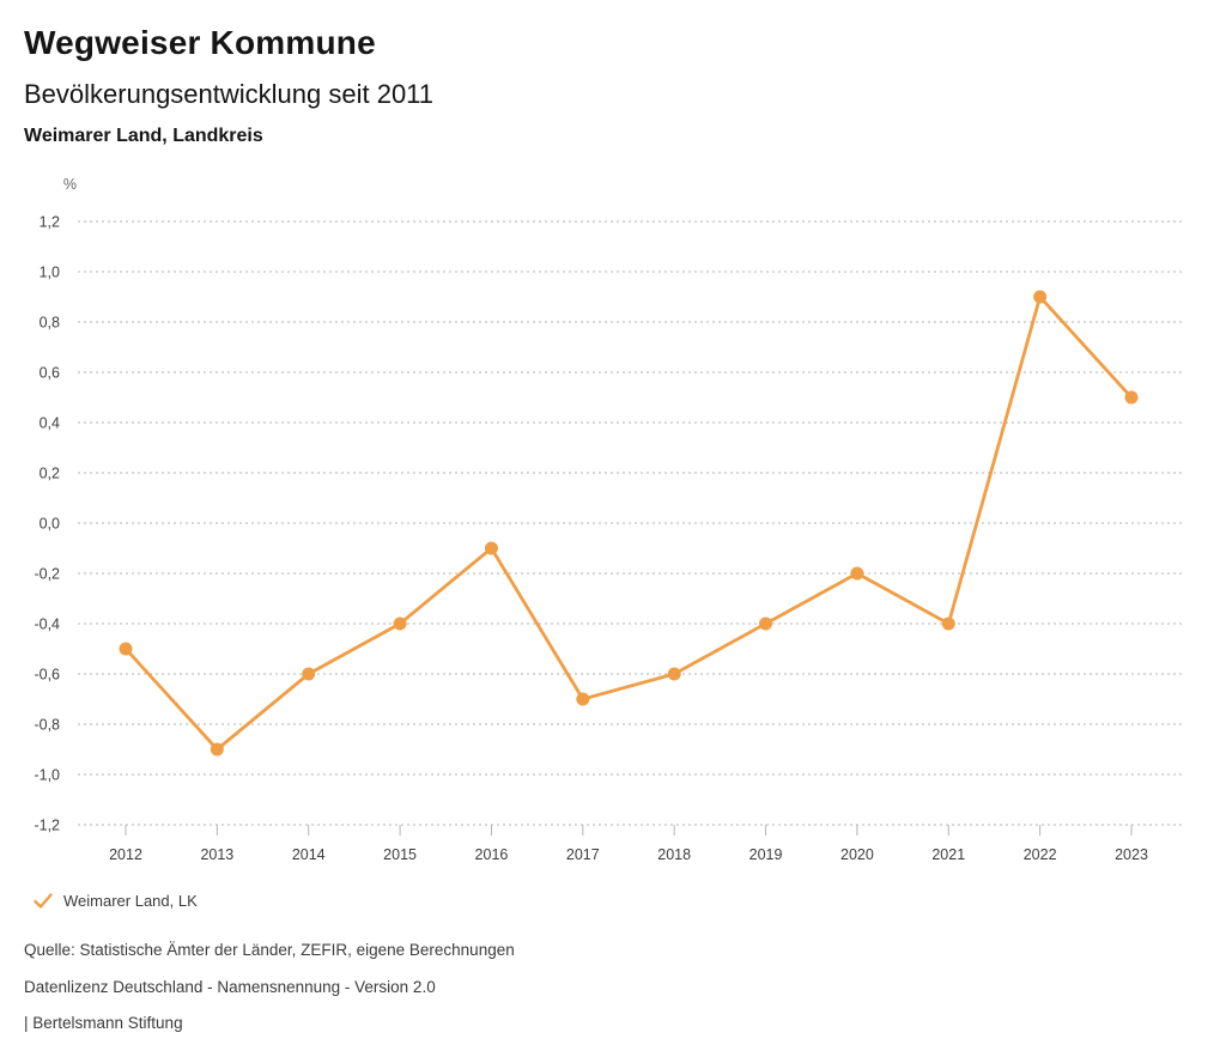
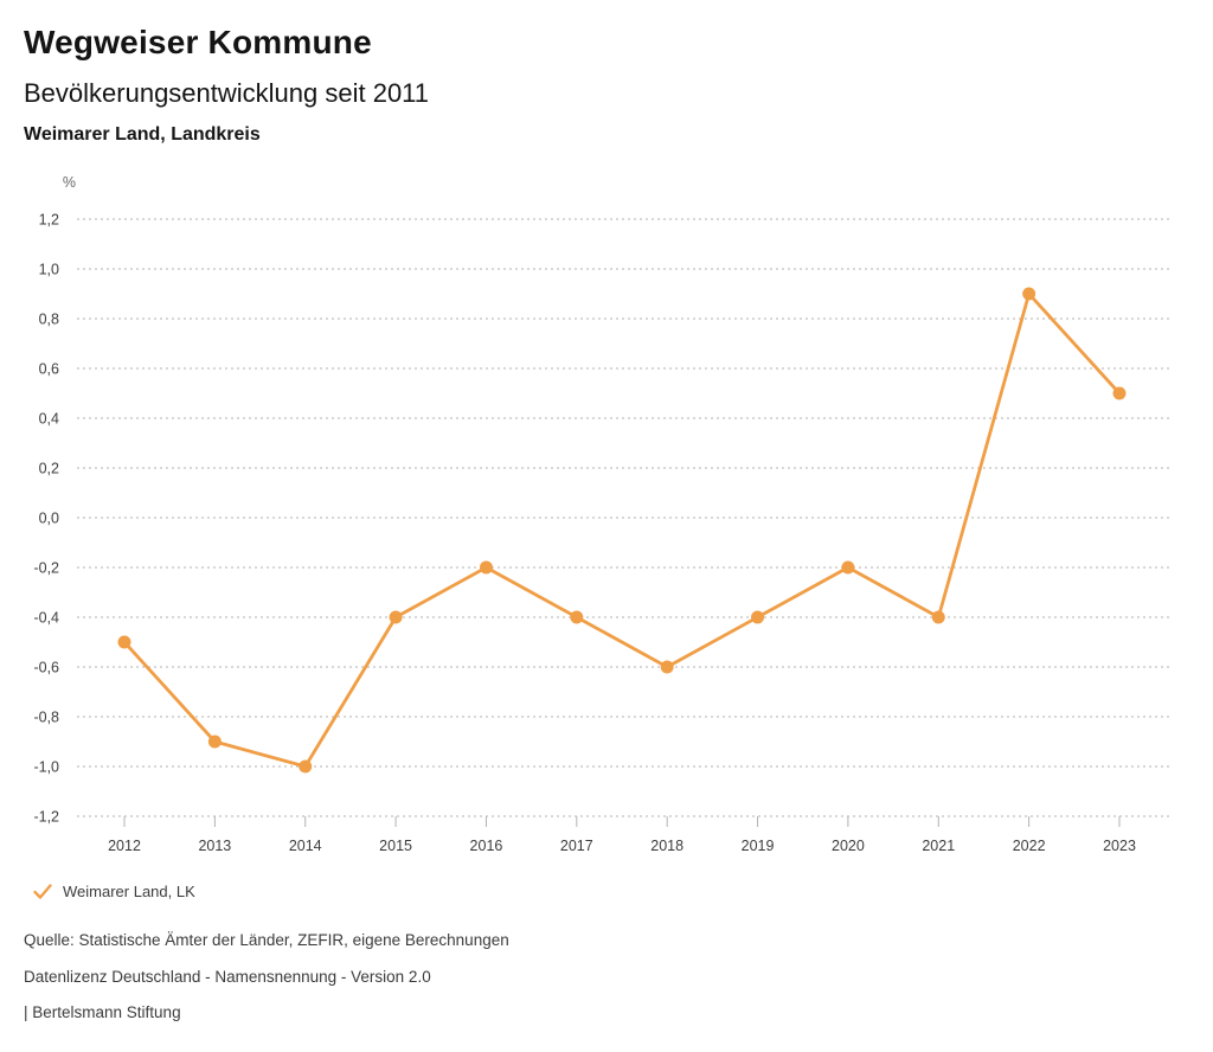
2014: -0,6 -> -1,0
2016: -0,1 -> -0,2
2017: -0,7 -> -0,4
